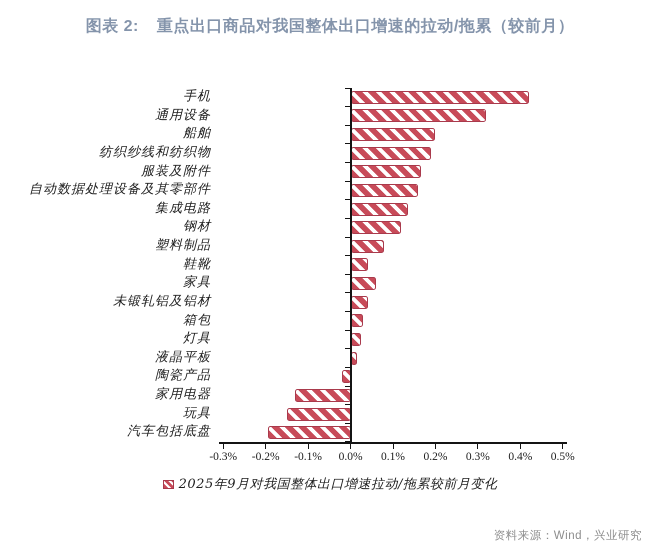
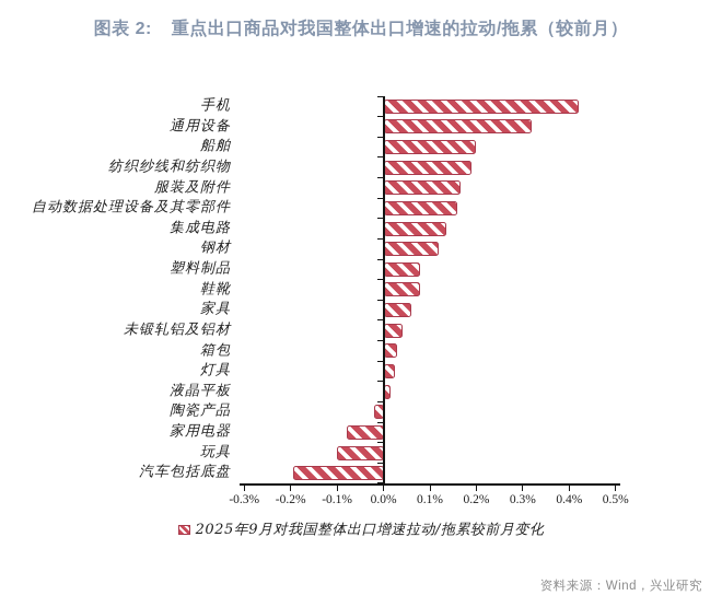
鞋靴: 0.04% -> 0.08%
家用电器: -0.13% -> -0.08%
玩具: -0.15% -> -0.10%
